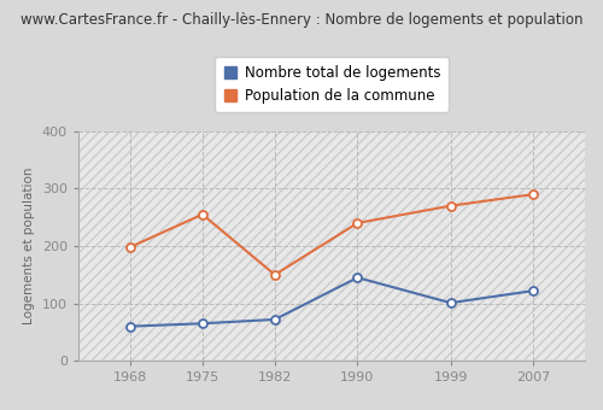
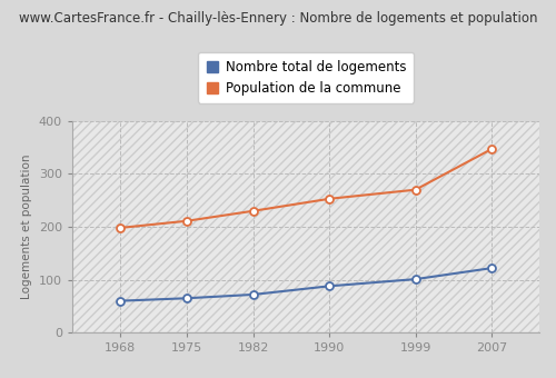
Population de la commune/1975: 255 -> 211
Population de la commune/1982: 150 -> 230
Nombre total de logements/1990: 145 -> 88
Population de la commune/1990: 240 -> 253
Population de la commune/2007: 290 -> 347
